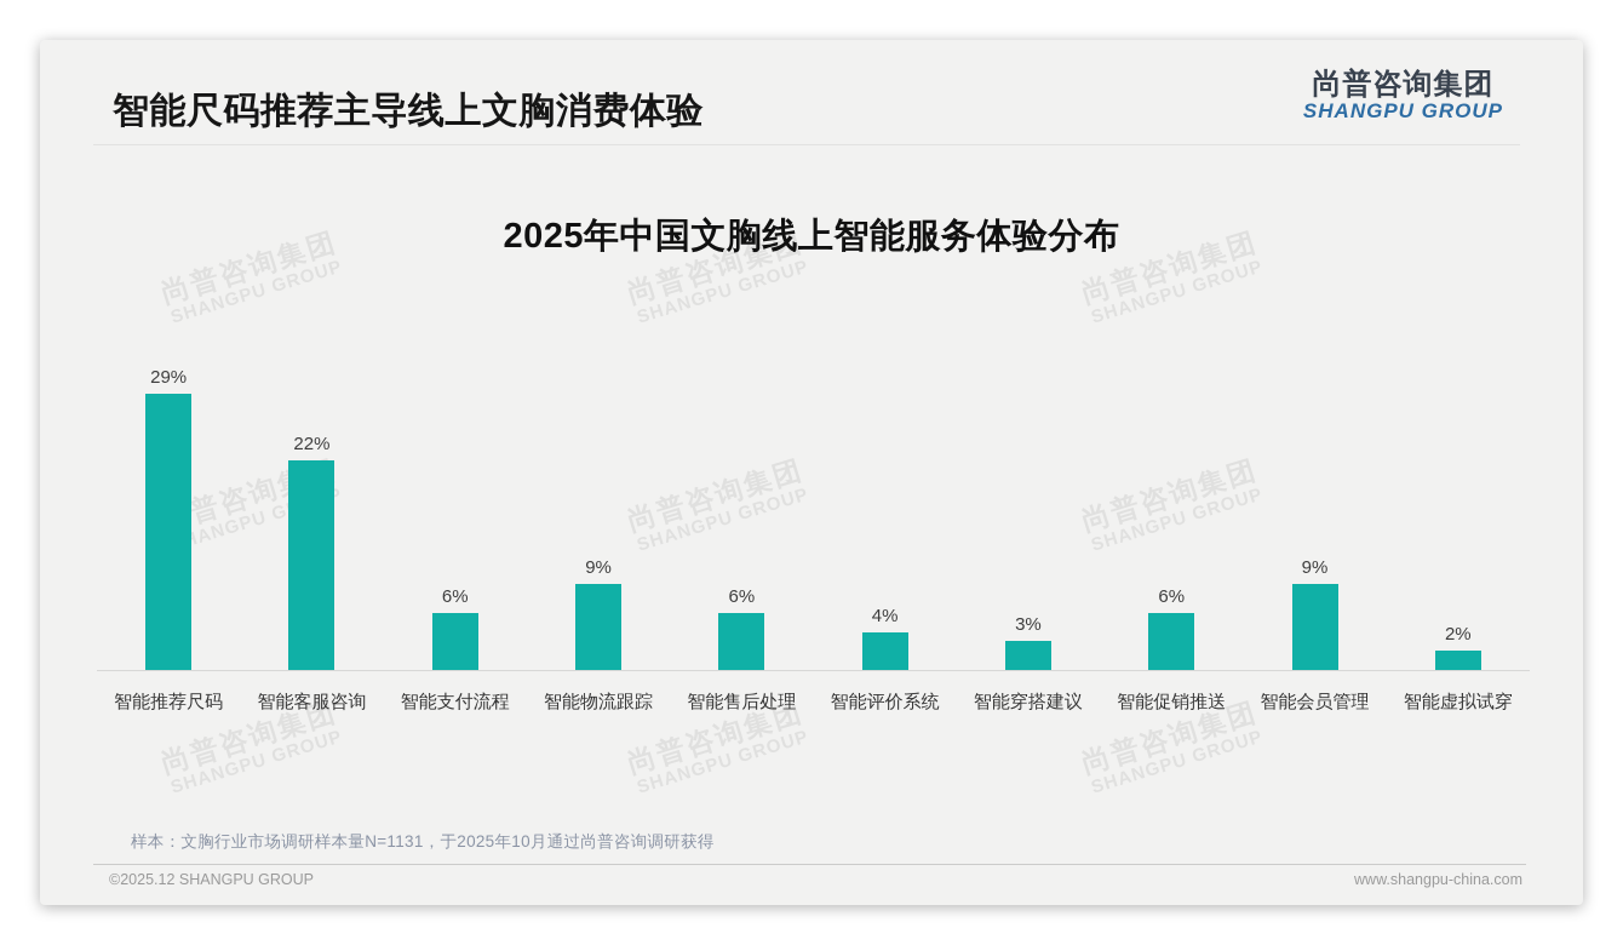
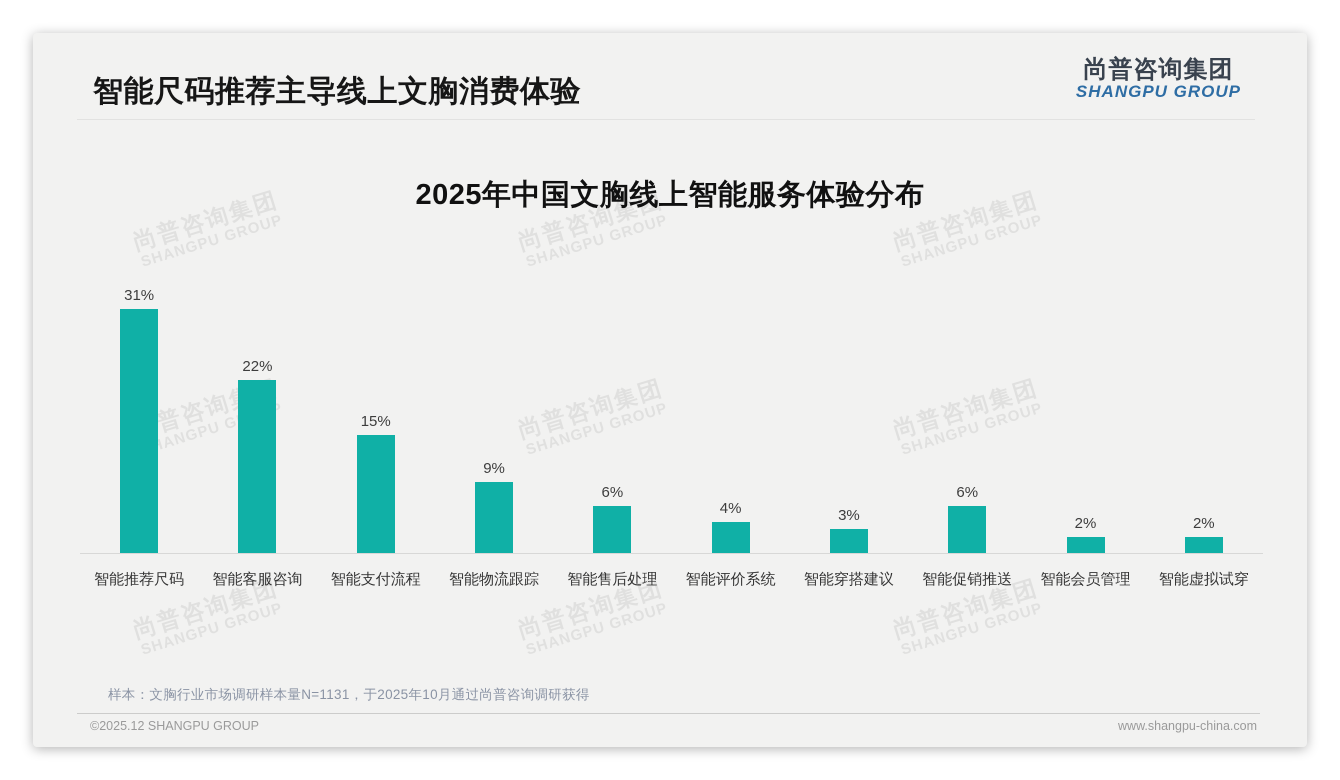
智能推荐尺码: 29% -> 31%
智能支付流程: 6% -> 15%
智能会员管理: 9% -> 2%
